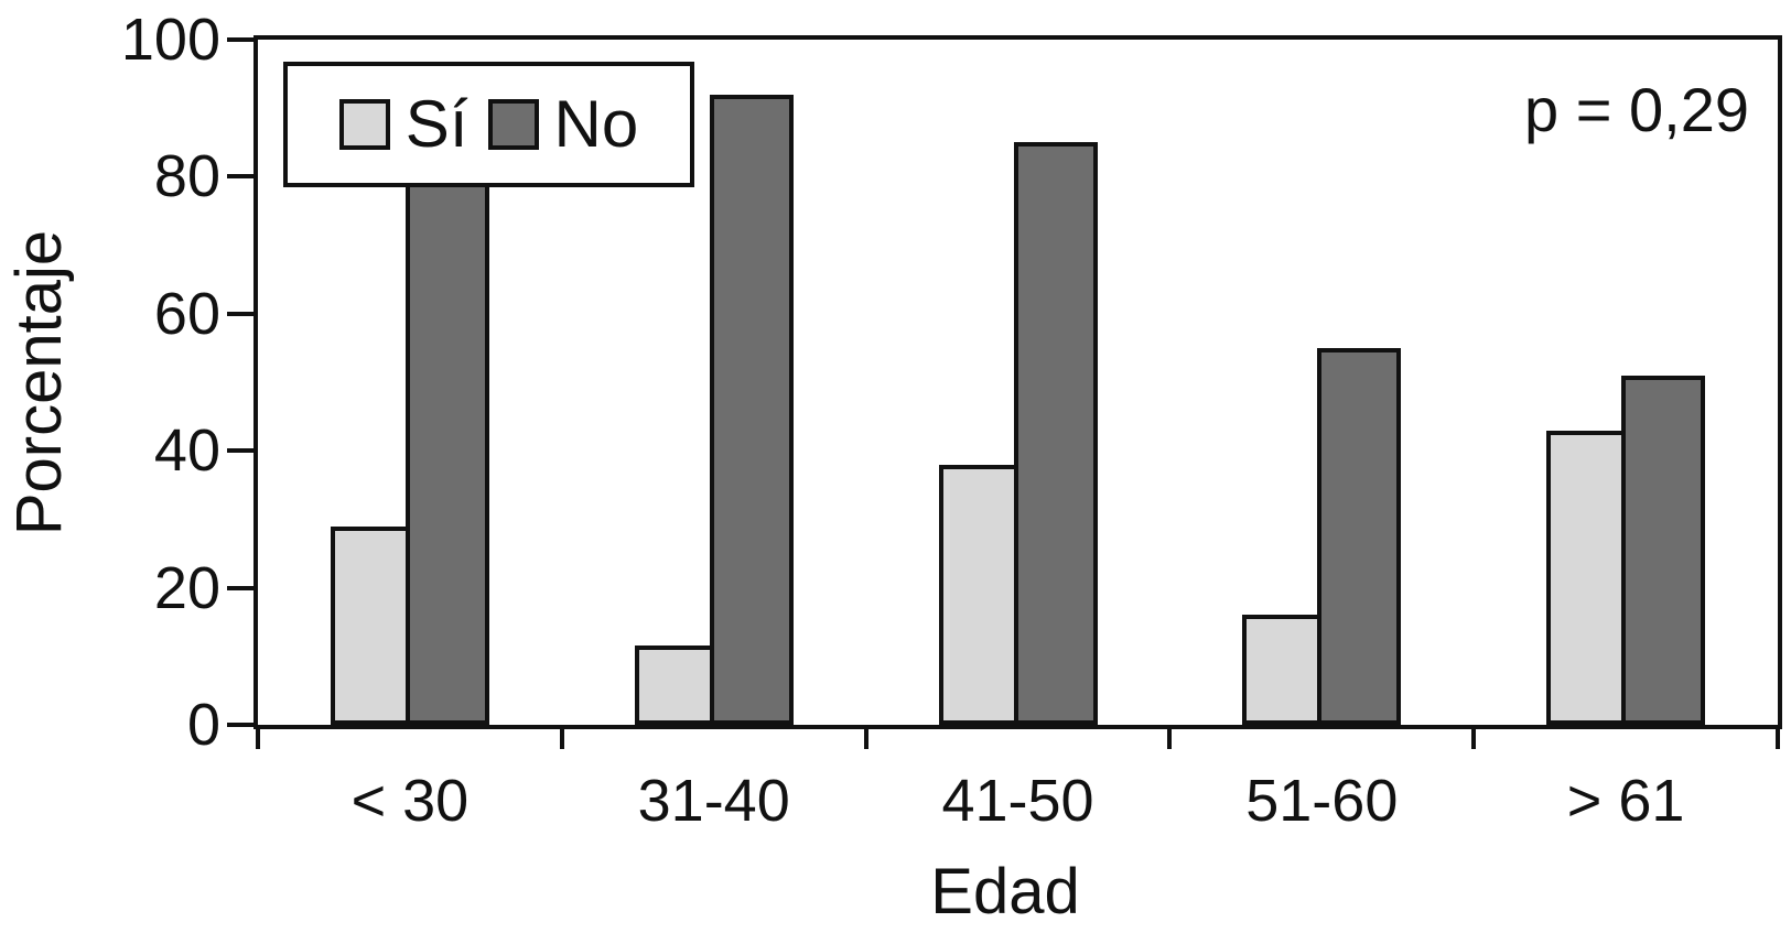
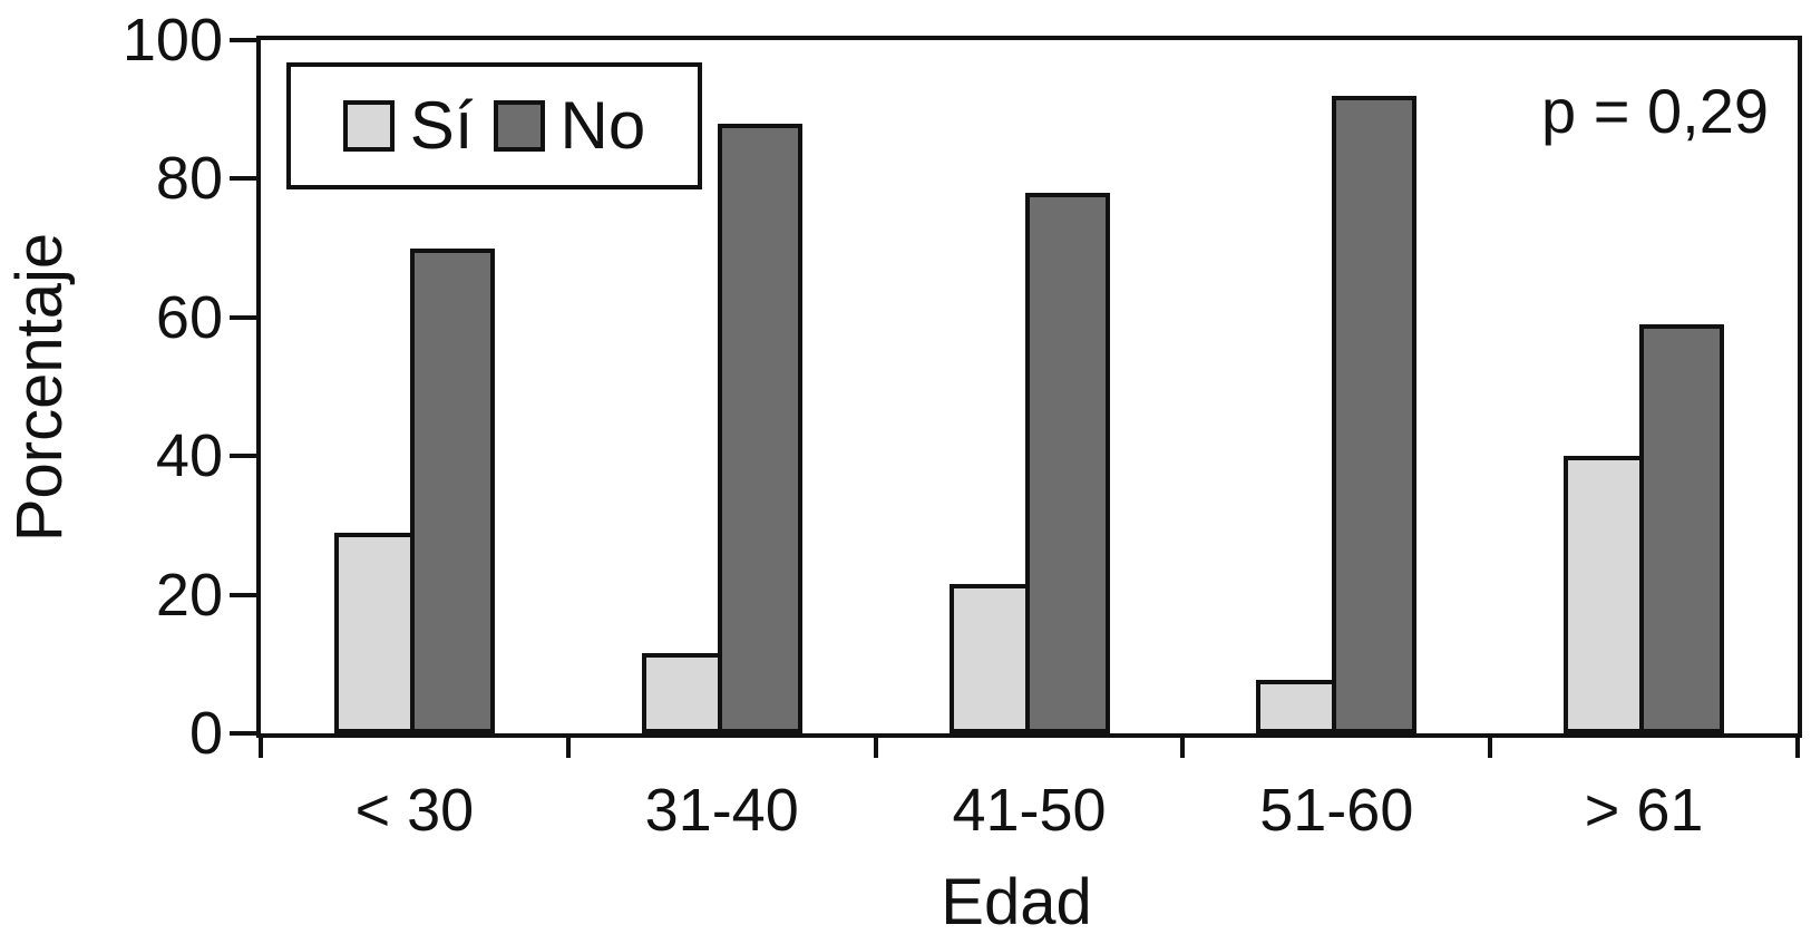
No/< 30: 82 -> 70
No/31-40: 92 -> 88
Sí/41-50: 38 -> 22
No/41-50: 85 -> 78
Sí/51-60: 16 -> 8
No/51-60: 55 -> 92
Sí/> 61: 43 -> 40
No/> 61: 51 -> 59
